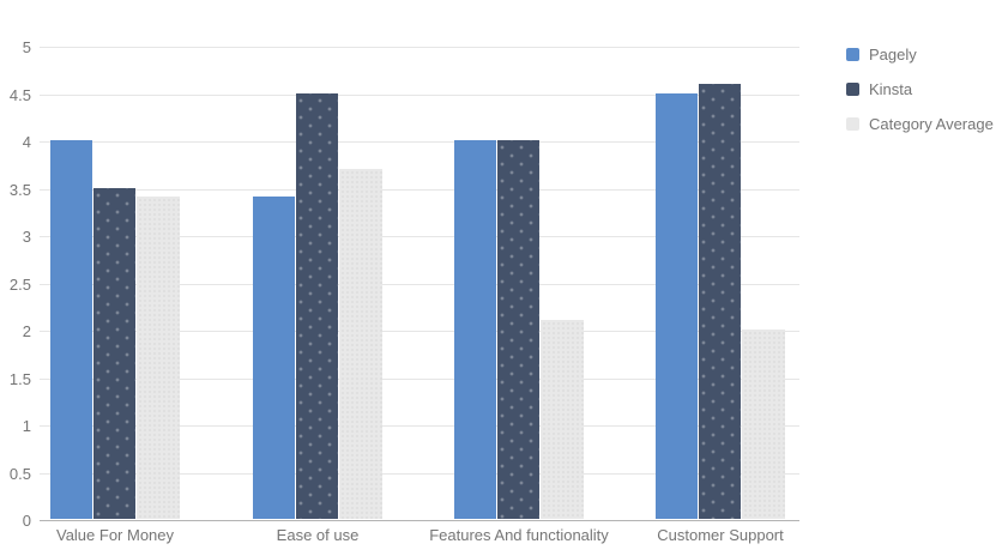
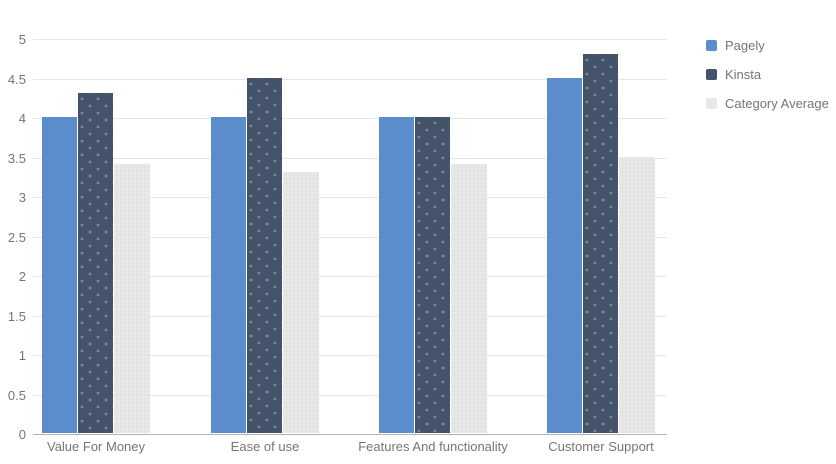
Kinsta/Value For Money: 3.5 -> 4.3
Pagely/Ease of use: 3.4 -> 4.0
Category Average/Ease of use: 3.7 -> 3.3
Category Average/Features And functionality: 2.1 -> 3.4
Kinsta/Customer Support: 4.6 -> 4.8
Category Average/Customer Support: 2.0 -> 3.5
